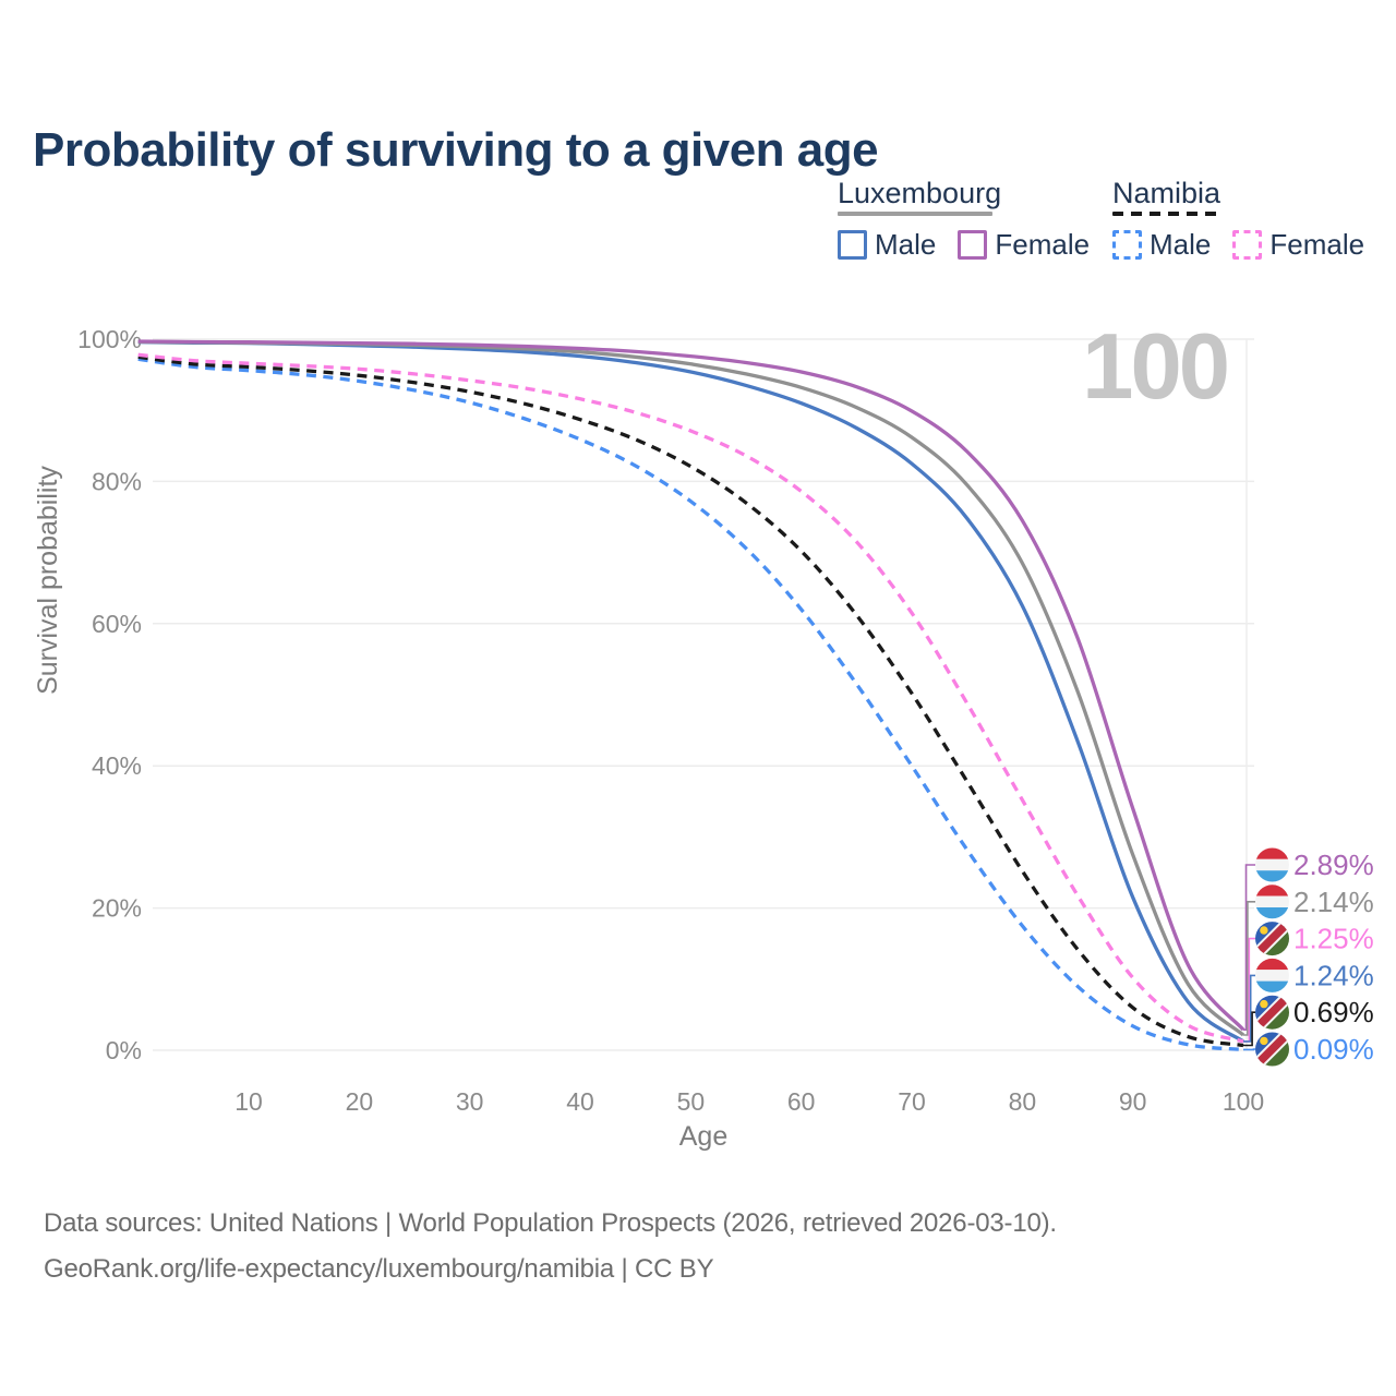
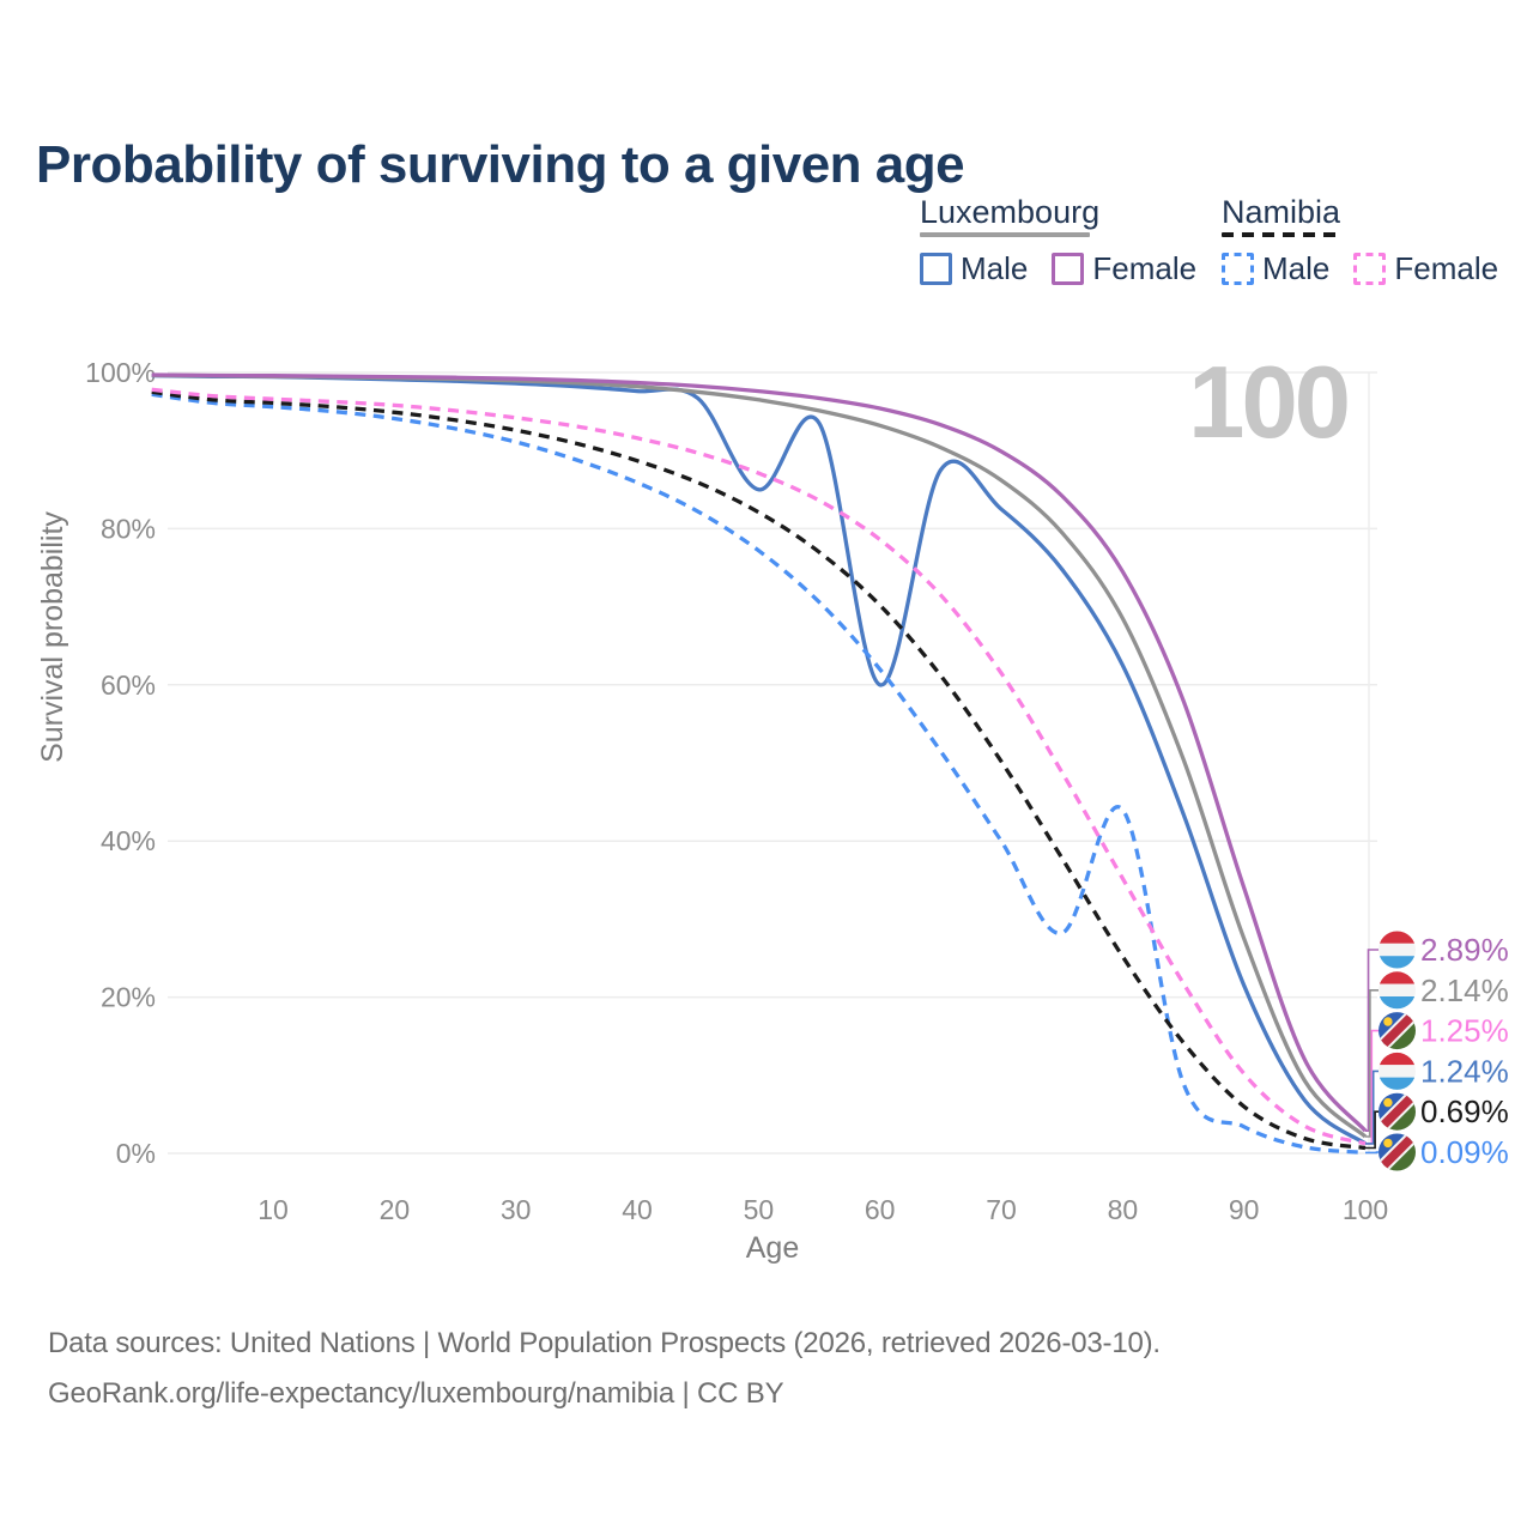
Luxembourg Male/50: 95% -> 85%
Luxembourg Male/60: 91% -> 60%
Namibia Male/80: 18% -> 44%
